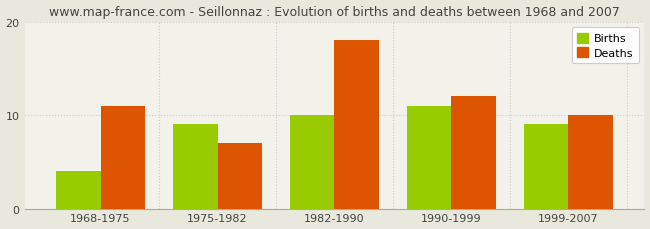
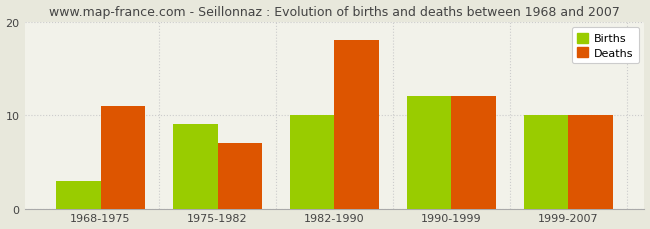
Births/1968-1975: 4 -> 3
Births/1990-1999: 11 -> 12
Births/1999-2007: 9 -> 10
